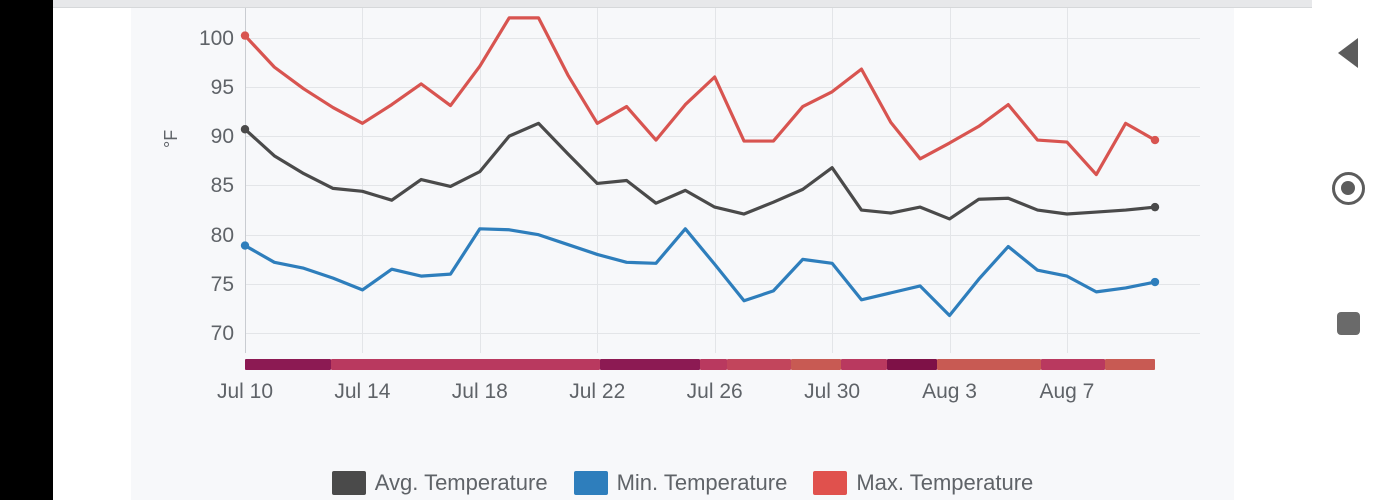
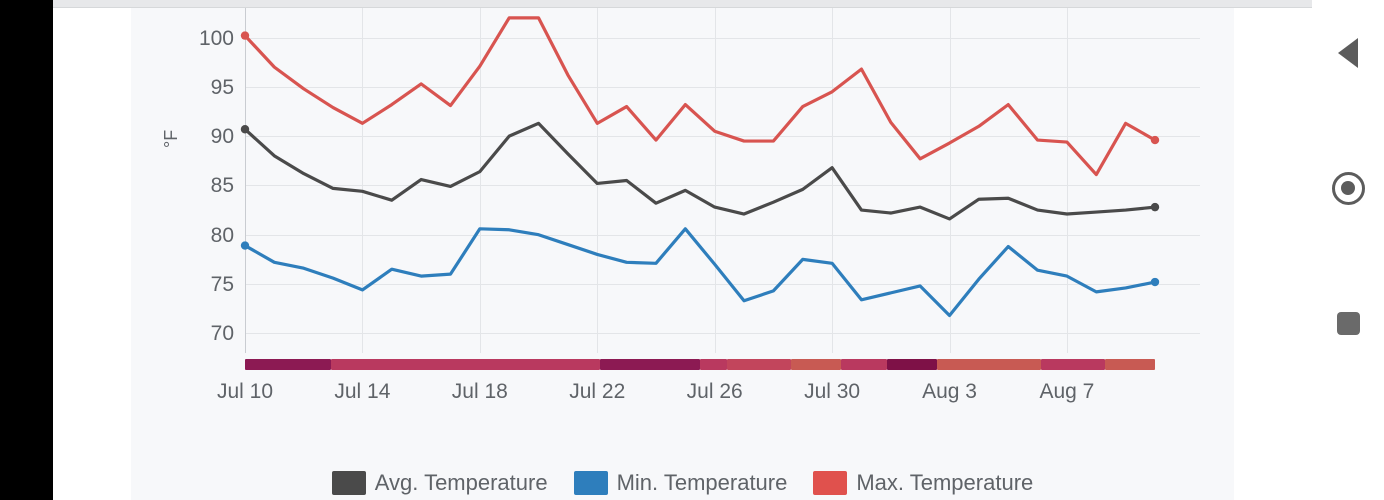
Max. Temperature/Jul 26: 96 -> 90
